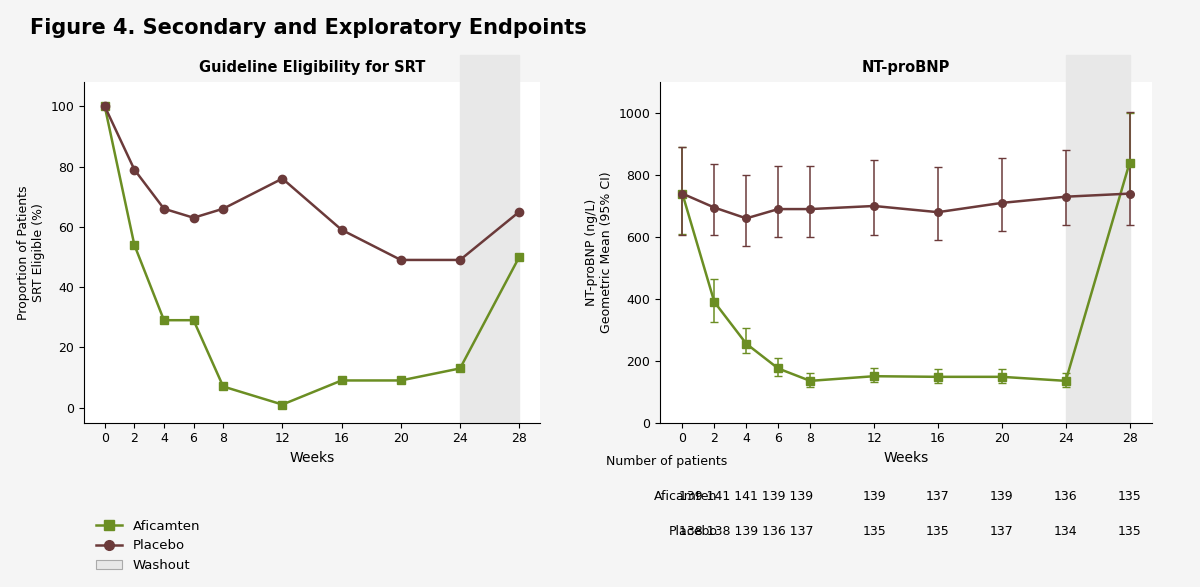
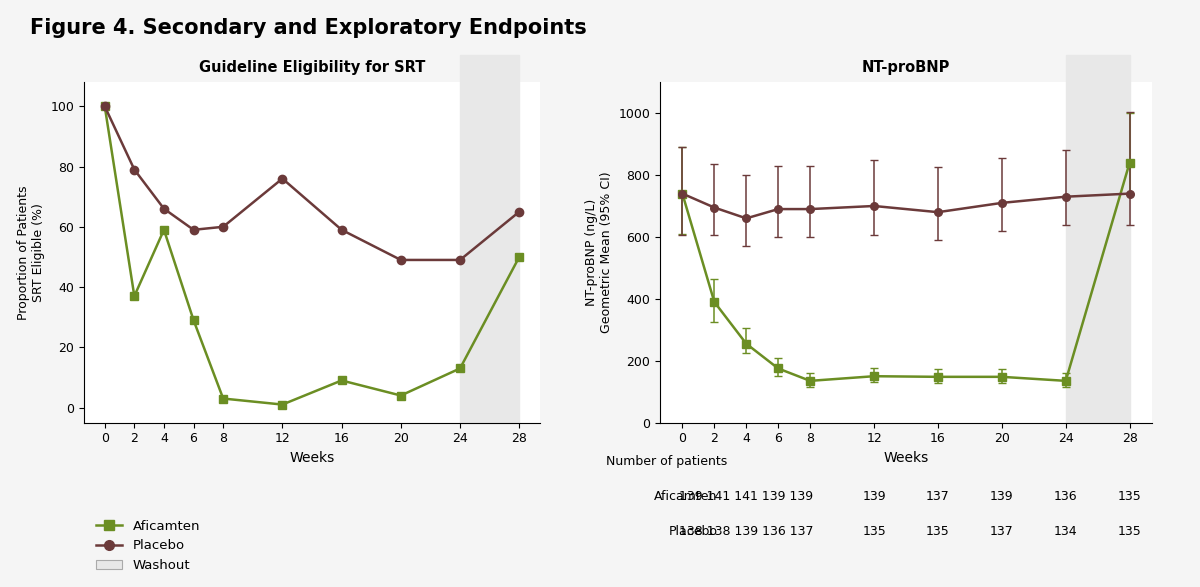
Guideline Eligibility for SRT/Aficamten/2: 54 -> 37
Guideline Eligibility for SRT/Aficamten/4: 29 -> 59
Guideline Eligibility for SRT/Placebo/6: 63 -> 59
Guideline Eligibility for SRT/Aficamten/8: 7 -> 3
Guideline Eligibility for SRT/Placebo/8: 66 -> 60
Guideline Eligibility for SRT/Aficamten/20: 9 -> 4
